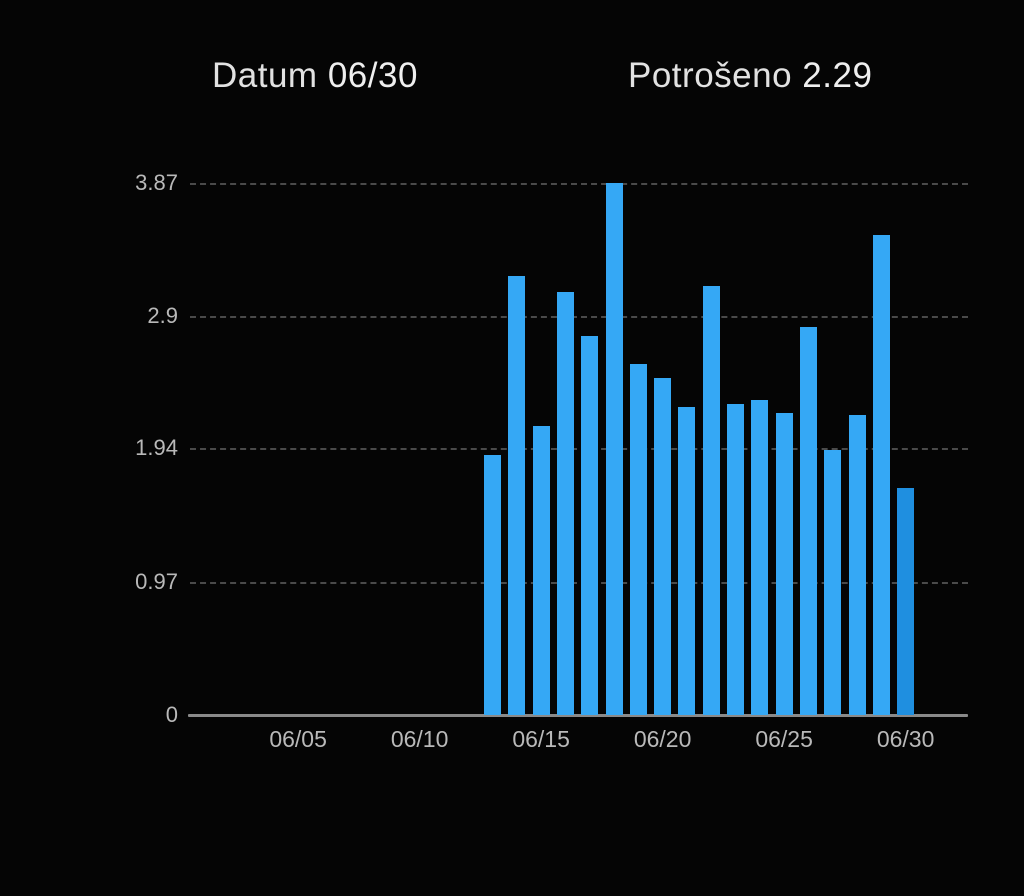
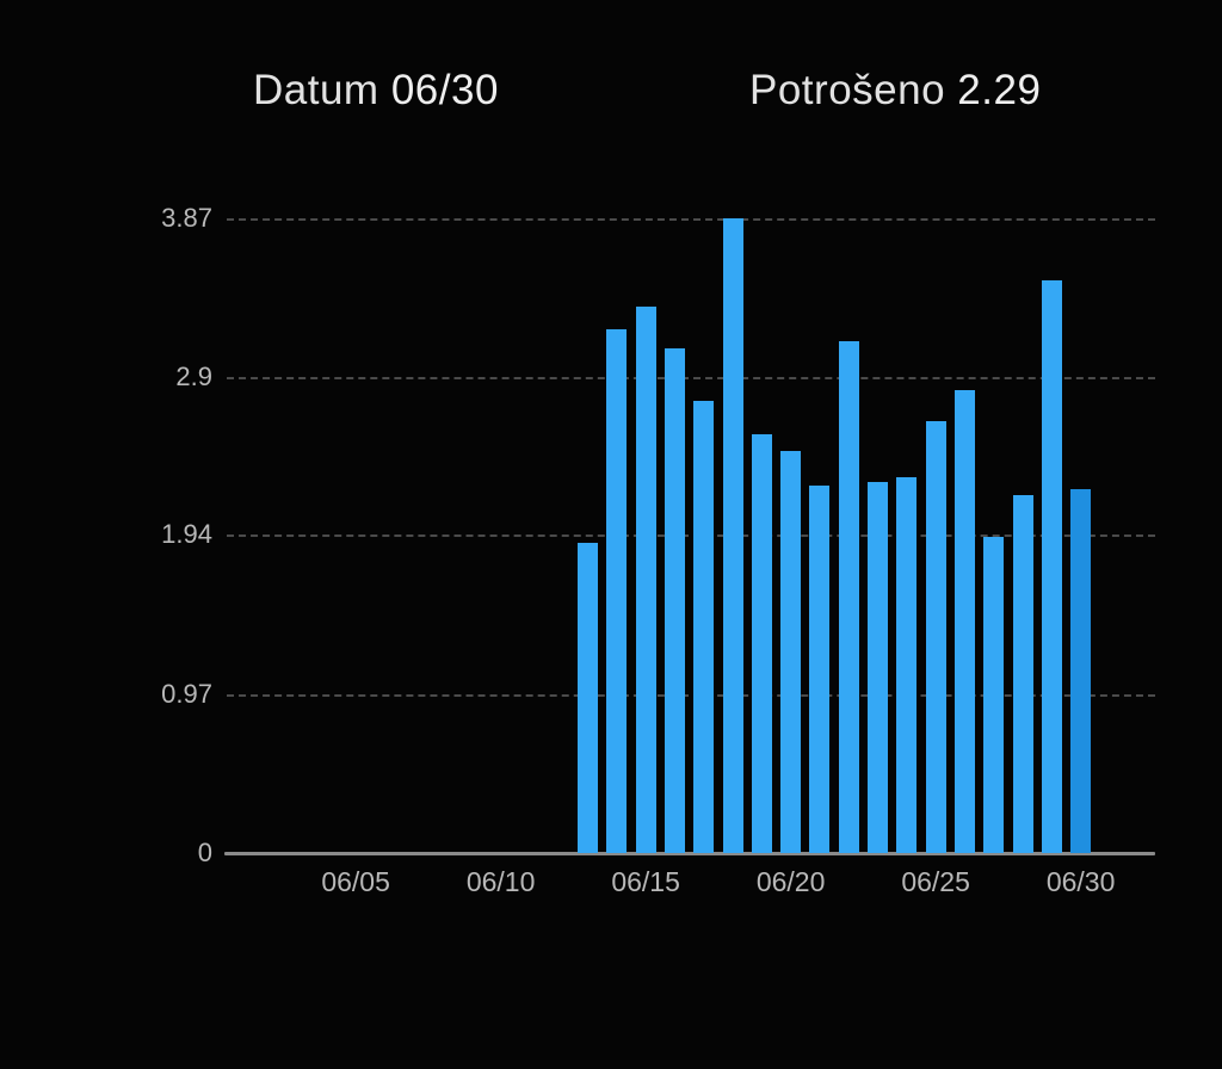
06/15: 2.10 -> 3.33
06/25: 2.20 -> 2.63
06/30: 1.65 -> 2.22
